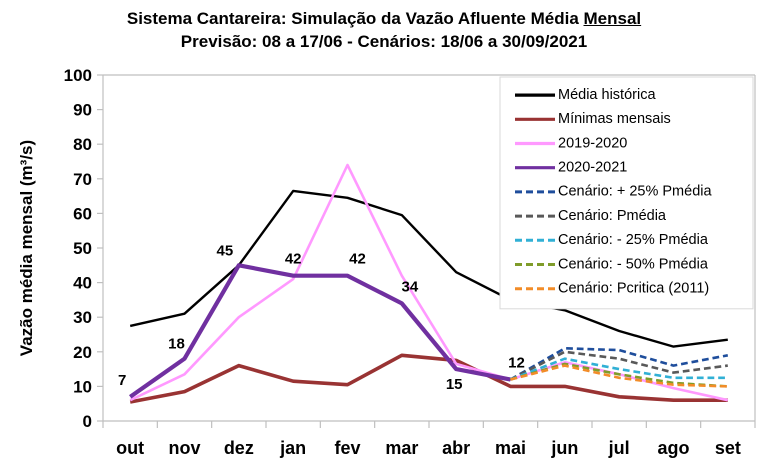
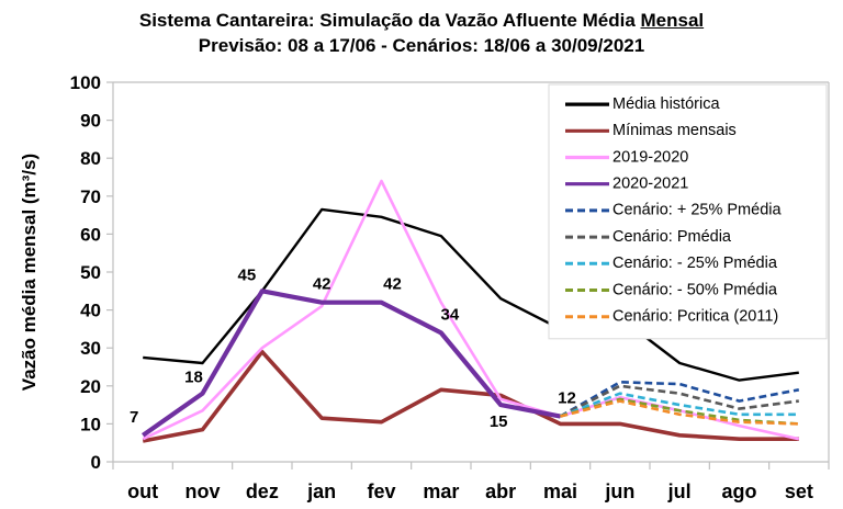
Média histórica/nov: 31 -> 26
Mínimas mensais/dez: 16 -> 29
Média histórica/jun: 32 -> 38
